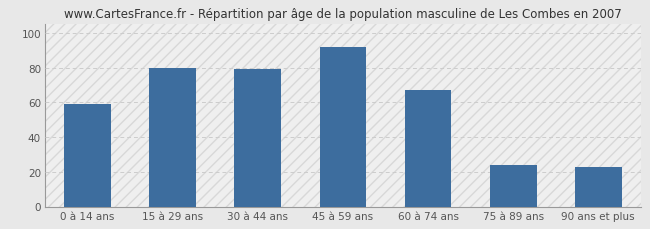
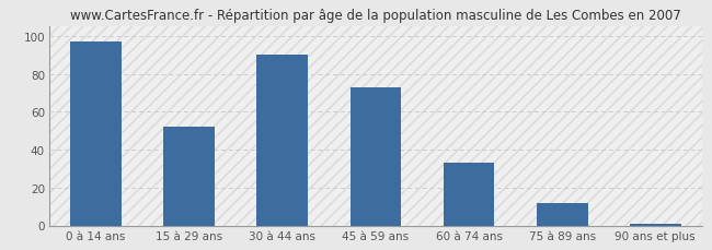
0 à 14 ans: 59 -> 97
15 à 29 ans: 80 -> 52
30 à 44 ans: 79 -> 90
45 à 59 ans: 92 -> 73
60 à 74 ans: 67 -> 33
75 à 89 ans: 24 -> 12
90 ans et plus: 23 -> 1
